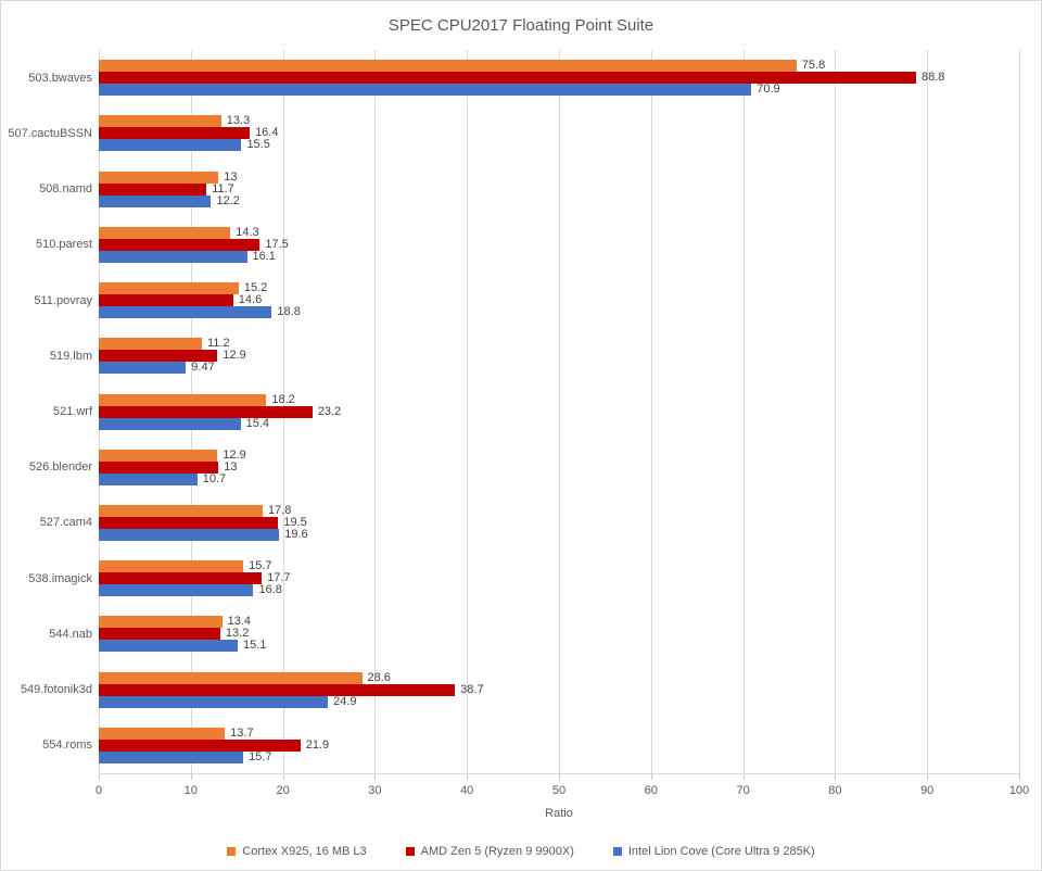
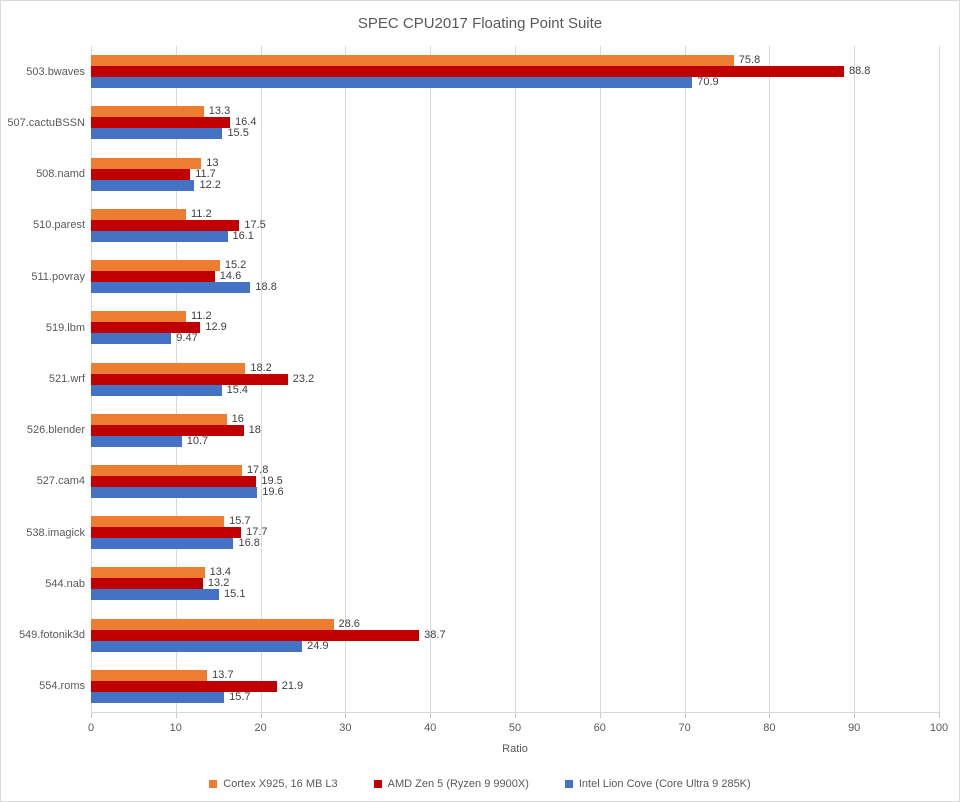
Cortex X925, 16 MB L3/510.parest: 14.3 -> 11.2
Cortex X925, 16 MB L3/526.blender: 12.9 -> 16
AMD Zen 5 (Ryzen 9 9900X)/526.blender: 13 -> 18
